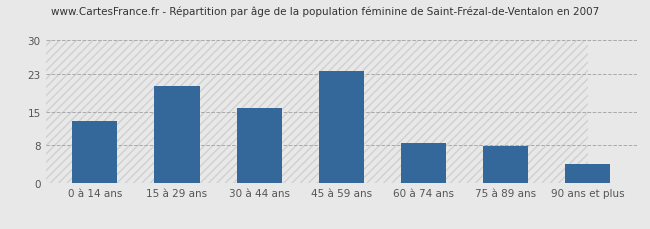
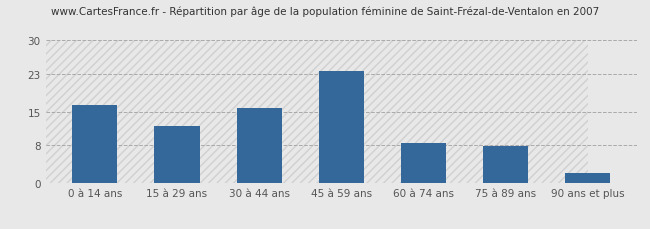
0 à 14 ans: 13.0 -> 16.5
15 à 29 ans: 20.5 -> 12.0
90 ans et plus: 4.0 -> 2.0
